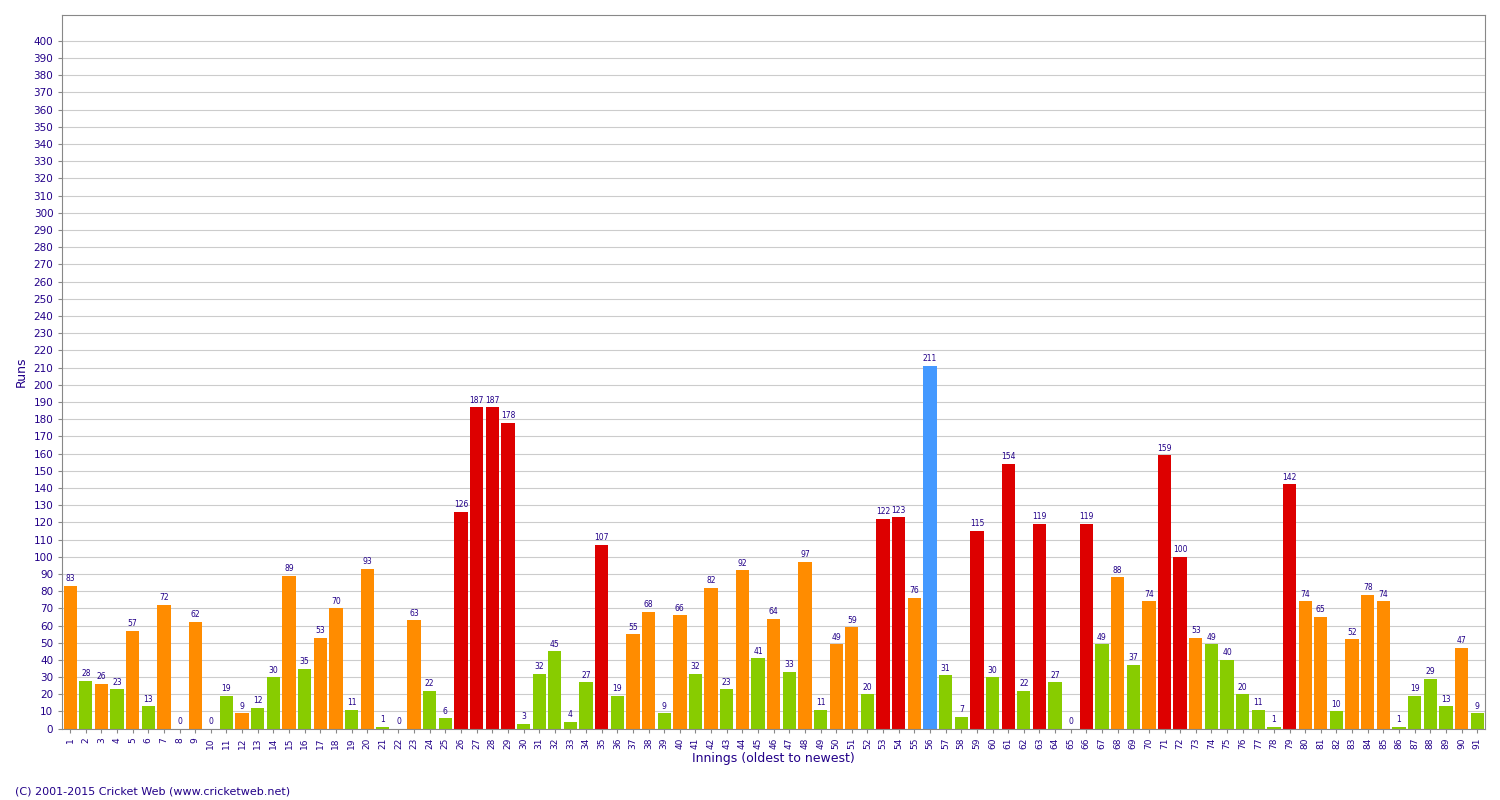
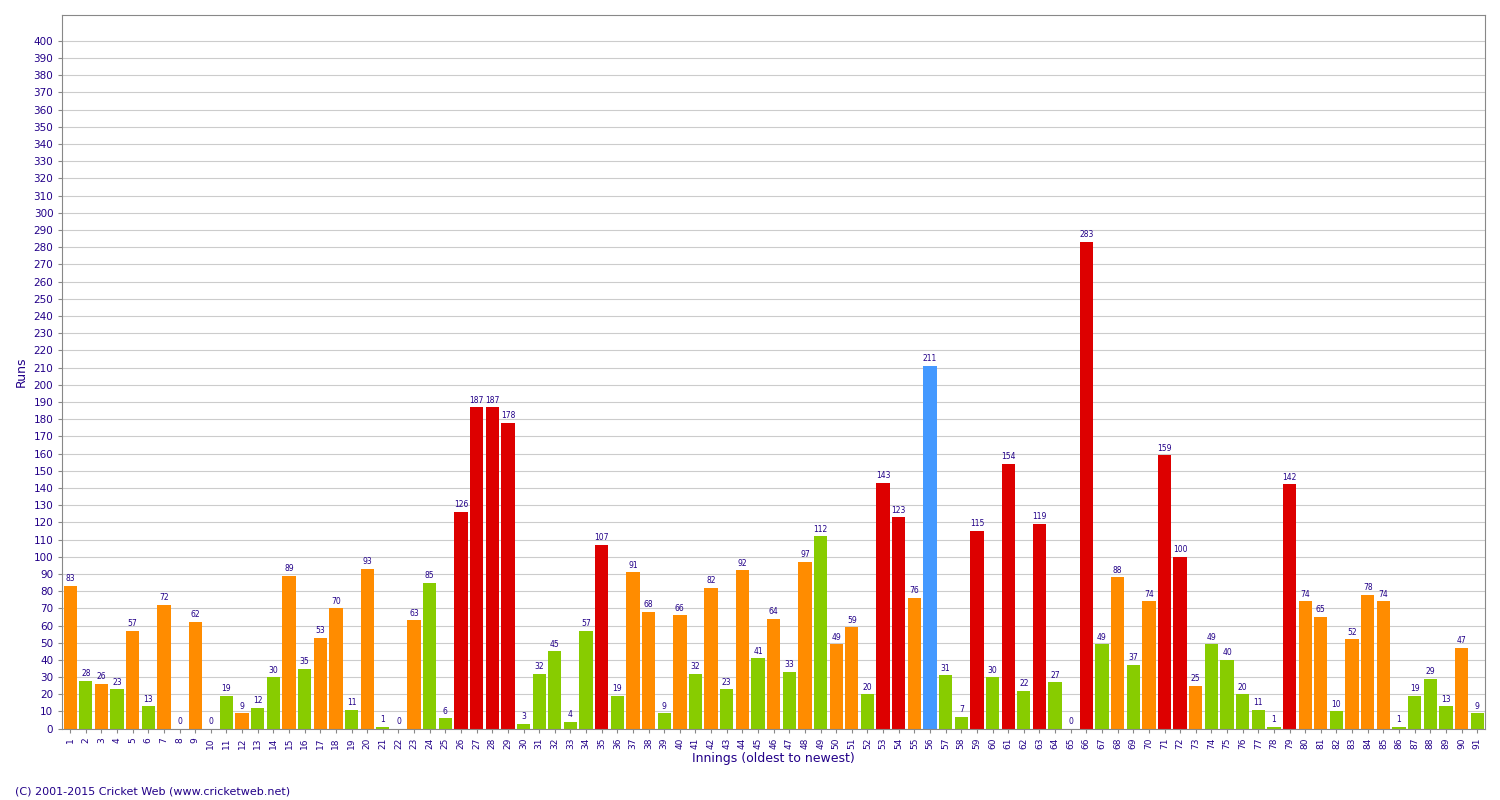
24: 22 -> 85
34: 27 -> 57
37: 55 -> 91
49: 11 -> 112
53: 122 -> 143
66: 119 -> 283
73: 53 -> 25
